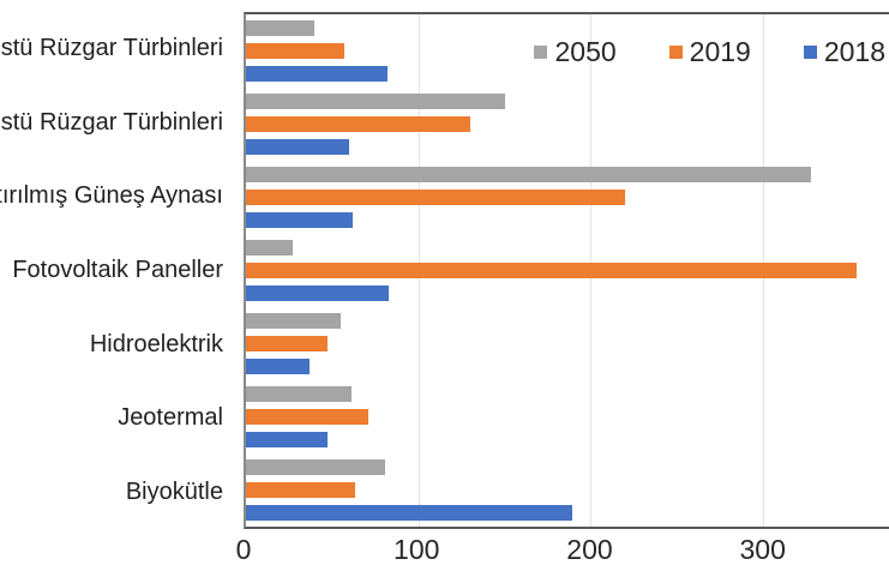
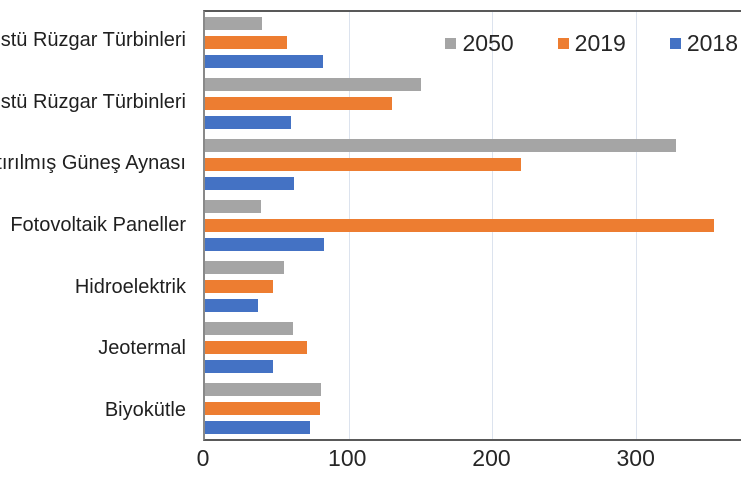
2050/Fotovoltaik Paneller: 27 -> 39
2019/Biyokütle: 63 -> 80
2018/Biyokütle: 189 -> 73
